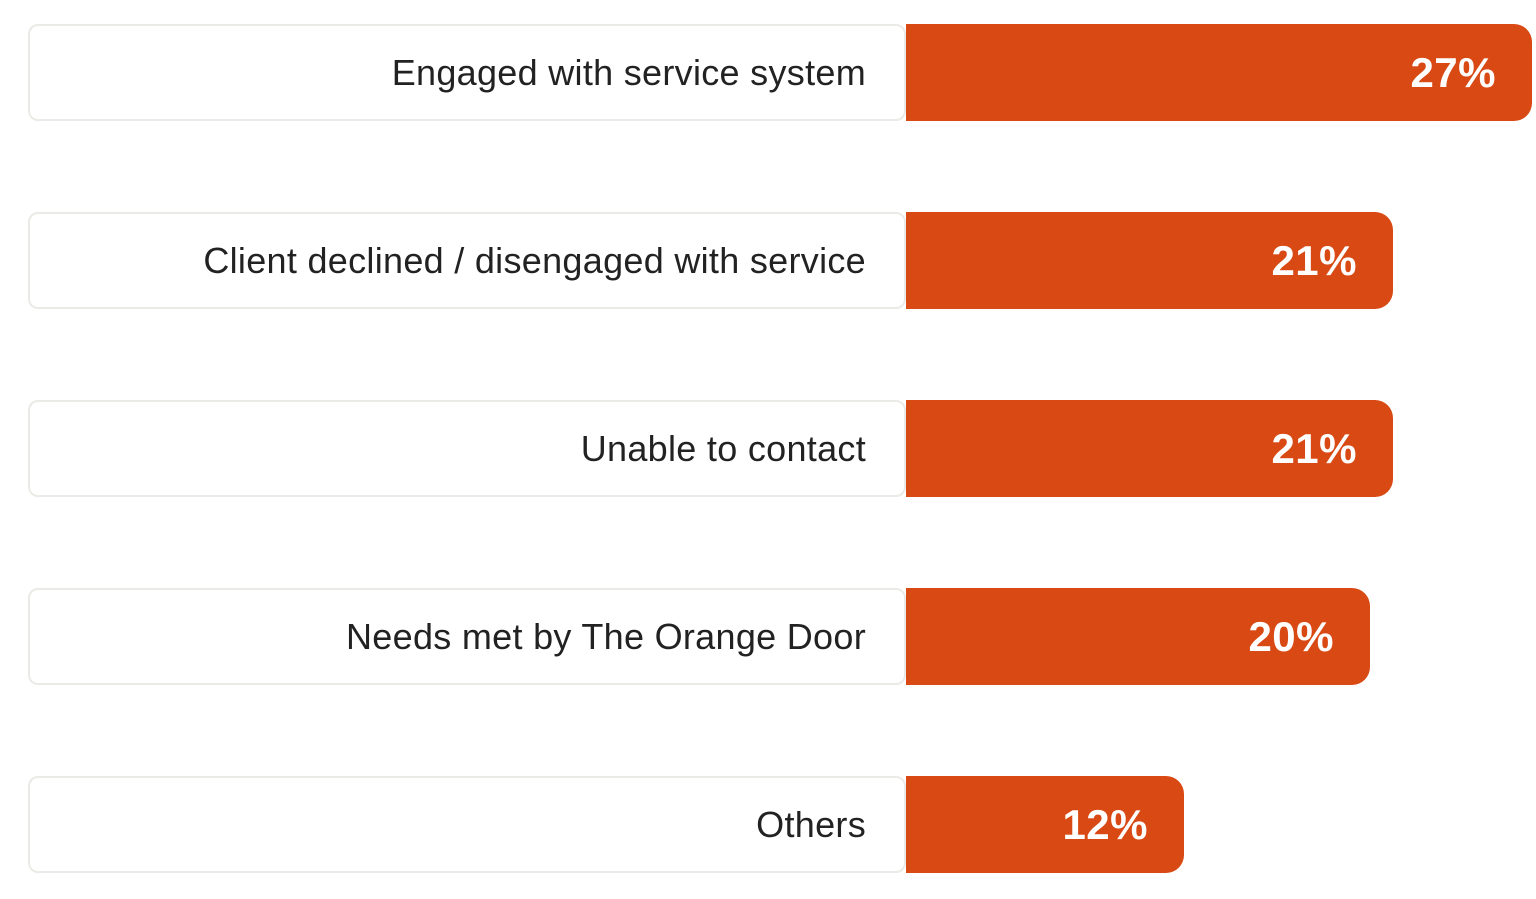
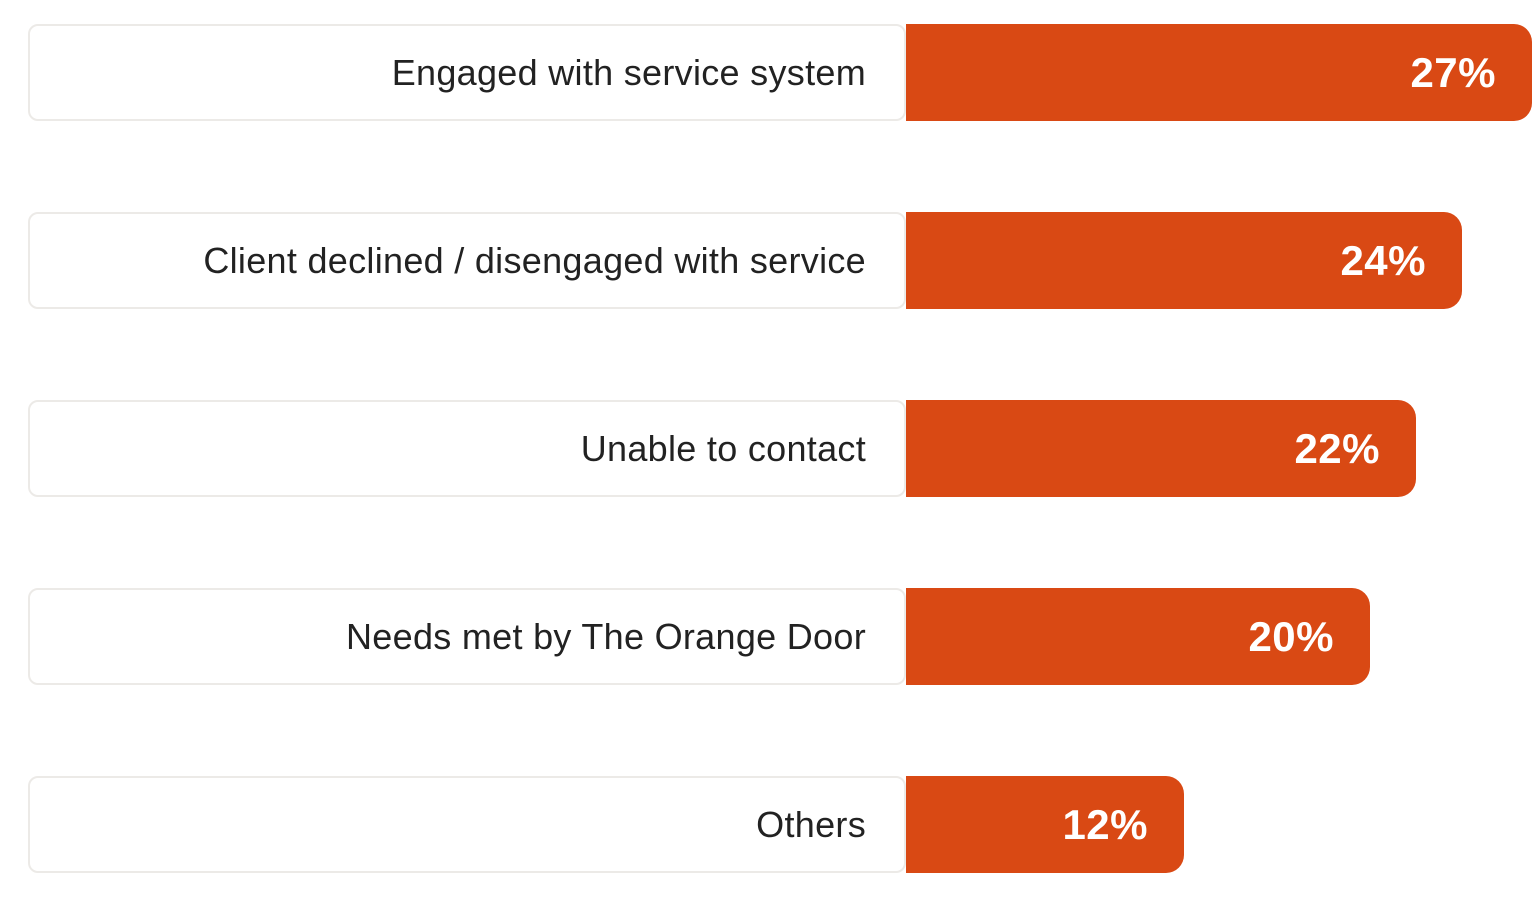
Client declined / disengaged with service: 21% -> 24%
Unable to contact: 21% -> 22%
